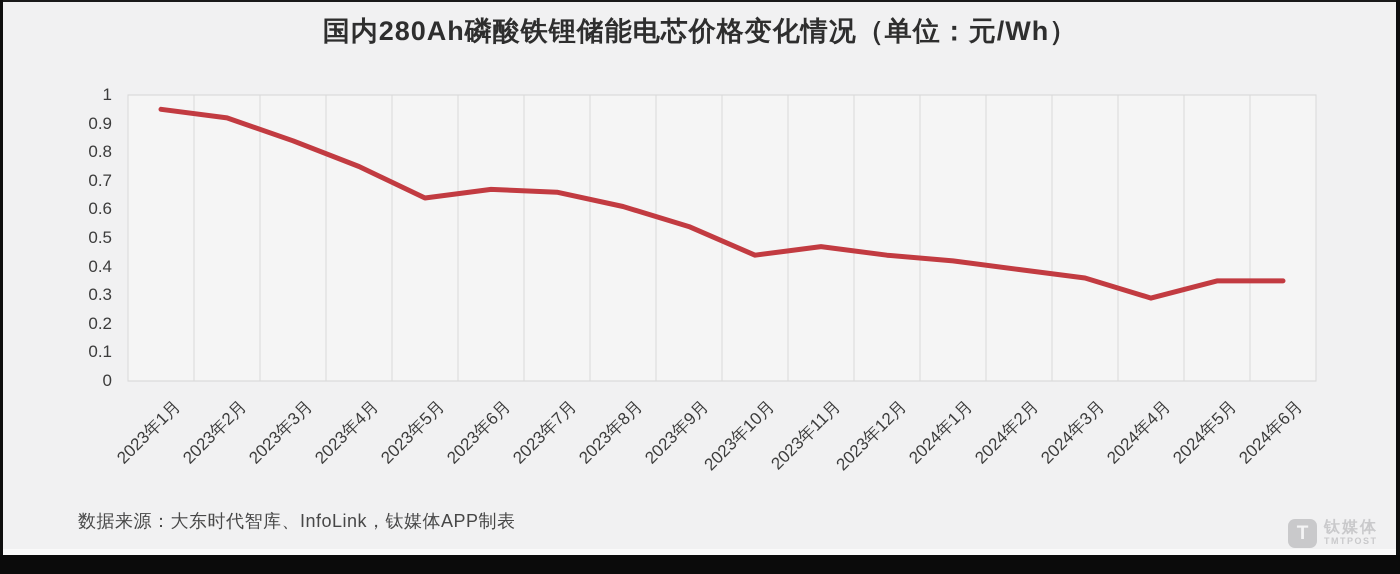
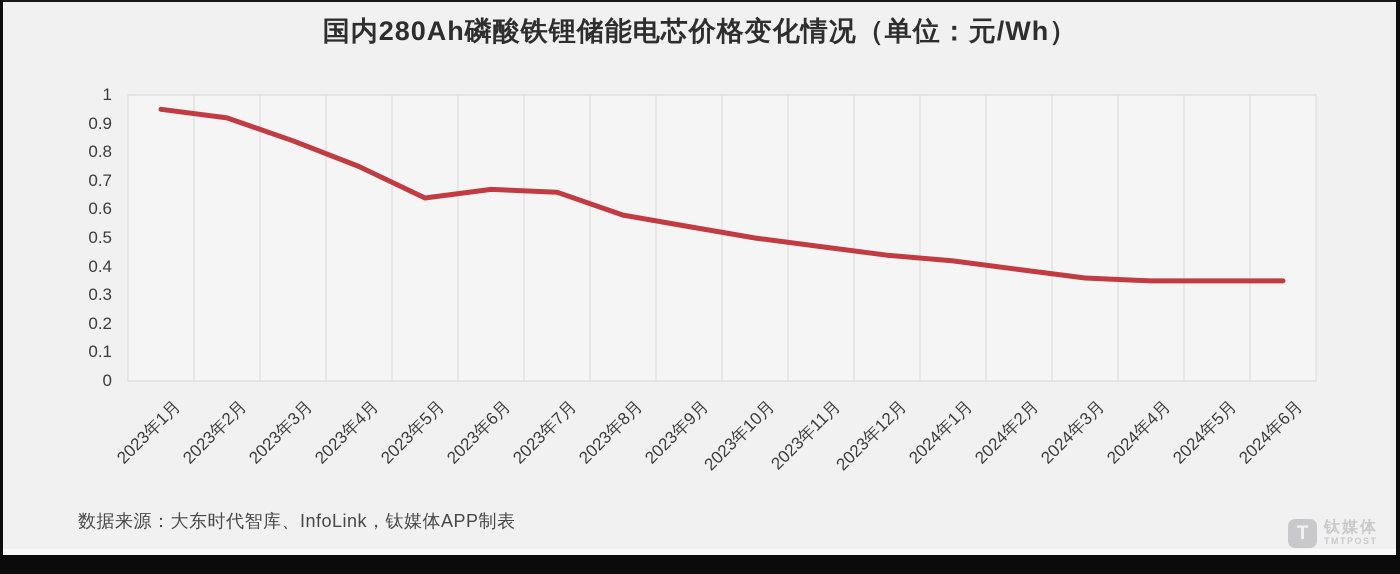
2023年8月: 0.61 -> 0.58
2023年10月: 0.44 -> 0.50
2024年4月: 0.29 -> 0.35
